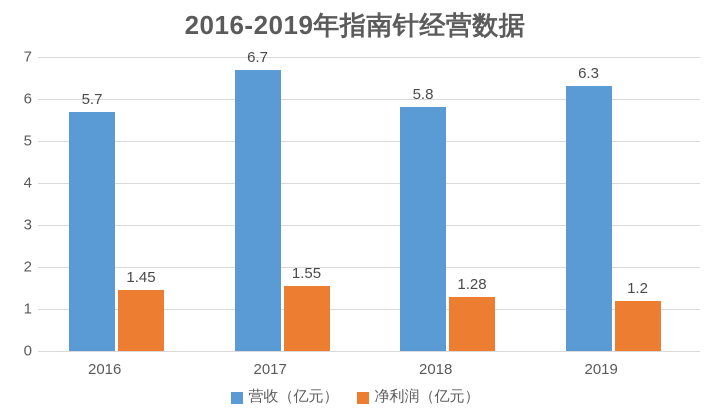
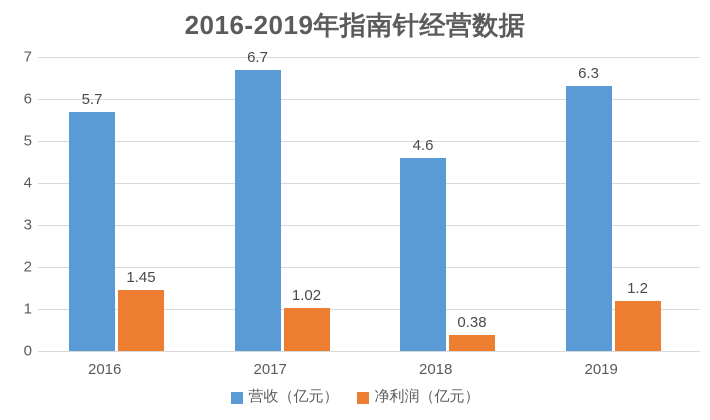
净利润（亿元）/2017: 1.55 -> 1.02
营收（亿元）/2018: 5.8 -> 4.6
净利润（亿元）/2018: 1.28 -> 0.38
